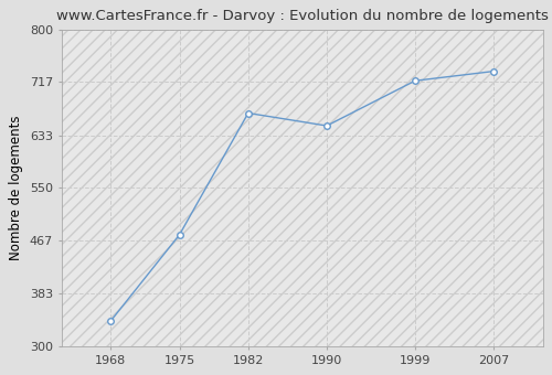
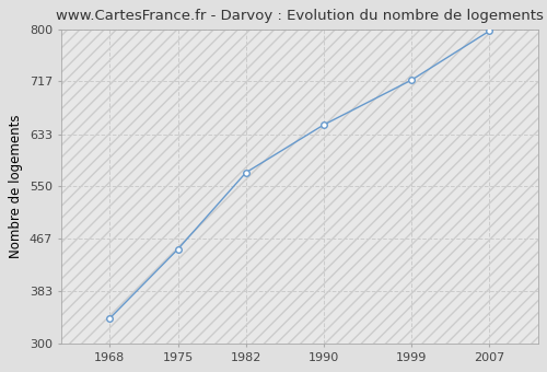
1975: 476 -> 450
1982: 668 -> 572
2007: 734 -> 797
